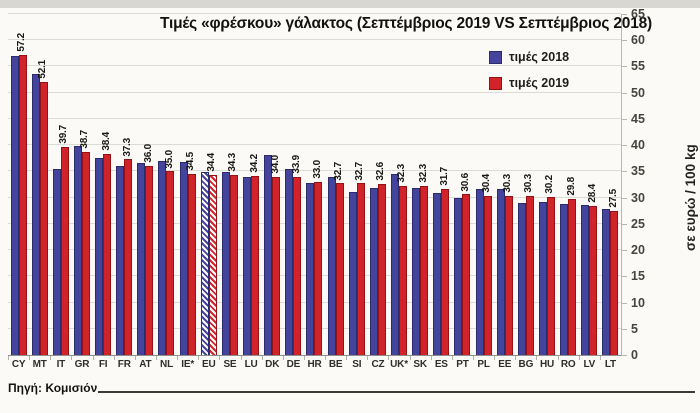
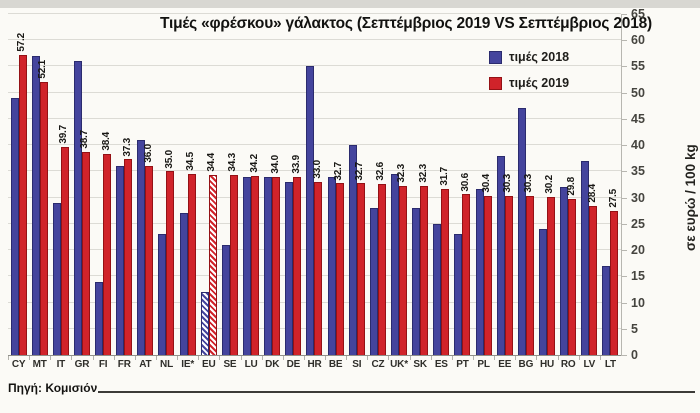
τιμές 2018/CY: 57 -> 49
τιμές 2018/MT: 54 -> 57
τιμές 2018/IT: 35 -> 29
τιμές 2018/GR: 40 -> 56
τιμές 2018/FI: 38 -> 14
τιμές 2018/AT: 37 -> 41
τιμές 2018/NL: 37 -> 23
τιμές 2018/IE*: 37 -> 27
τιμές 2018/EU: 35 -> 12
τιμές 2018/SE: 35 -> 21
τιμές 2018/DK: 38 -> 34
τιμές 2018/DE: 36 -> 33
τιμές 2018/HR: 33 -> 55
τιμές 2018/SI: 31 -> 40
τιμές 2018/CZ: 32 -> 28
τιμές 2018/SK: 32 -> 28
τιμές 2018/ES: 31 -> 25
τιμές 2018/PT: 30 -> 23
τιμές 2018/EE: 32 -> 38
τιμές 2018/BG: 29 -> 47
τιμές 2018/HU: 29 -> 24
τιμές 2018/RO: 29 -> 32
τιμές 2018/LV: 29 -> 37
τιμές 2018/LT: 28 -> 17
